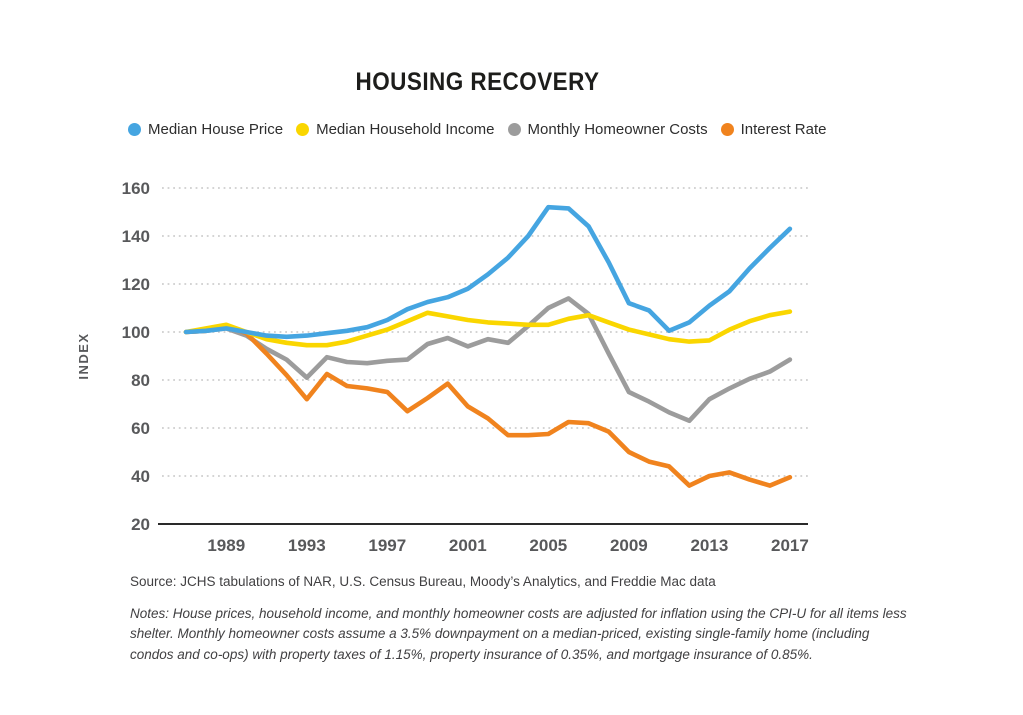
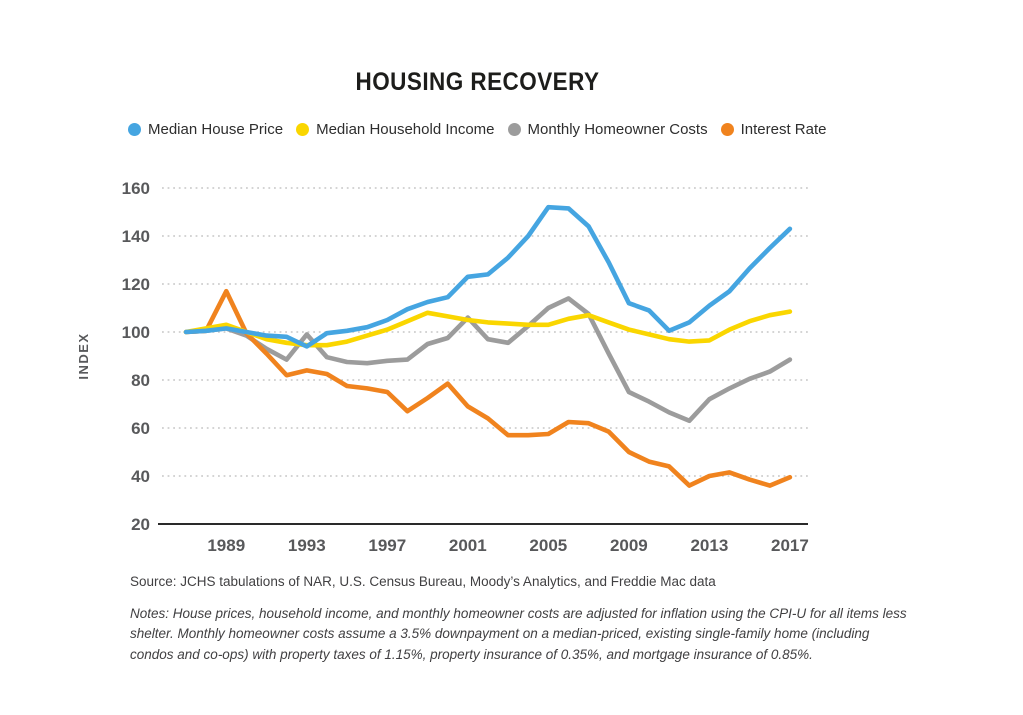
Interest Rate/1989: 102 -> 117
Median House Price/1993: 98 -> 94
Monthly Homeowner Costs/1993: 81 -> 99
Interest Rate/1993: 72 -> 84
Median House Price/2001: 118 -> 123
Monthly Homeowner Costs/2001: 94 -> 106
